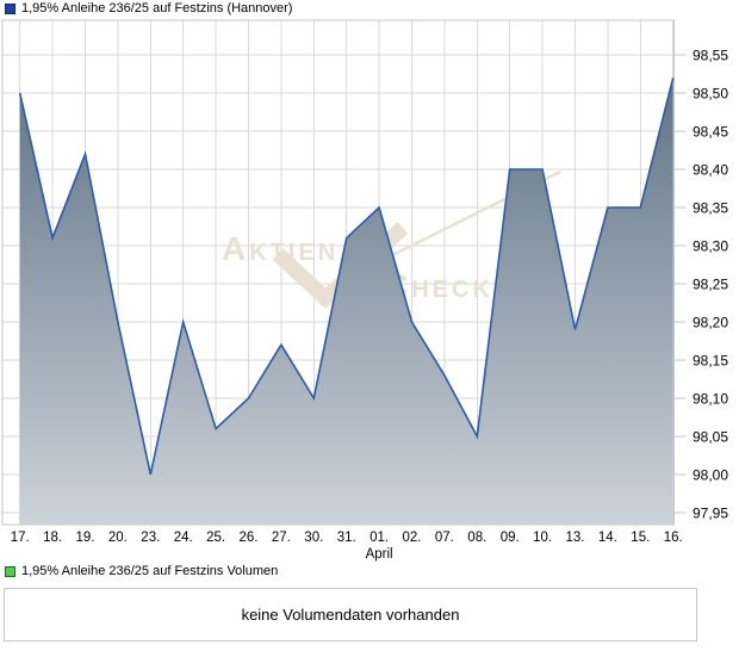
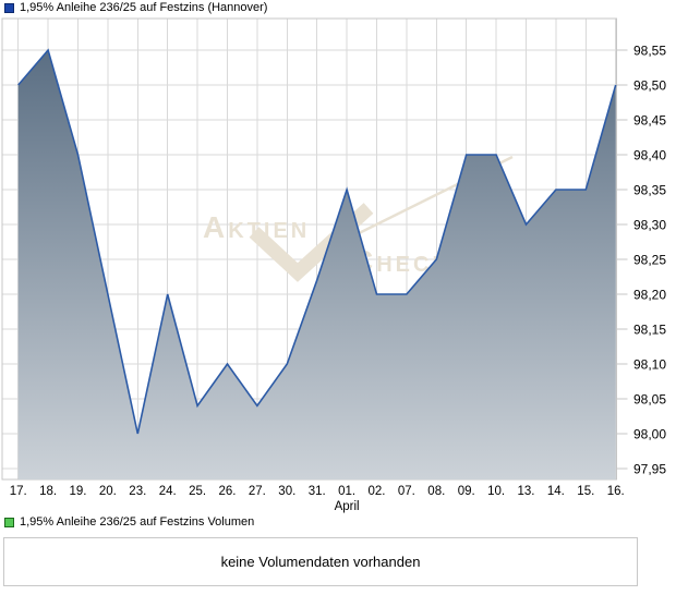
18.: 98,31 -> 98,55
19.: 98,42 -> 98,40
25.: 98,06 -> 98,04
27.: 98,17 -> 98,04
31.: 98,31 -> 98,22
07.: 98,13 -> 98,20
08.: 98,05 -> 98,25
13.: 98,19 -> 98,30
16.: 98,52 -> 98,50
